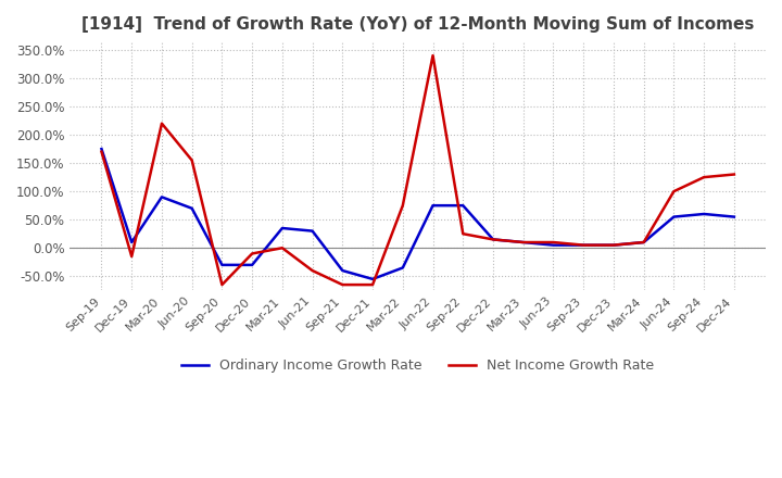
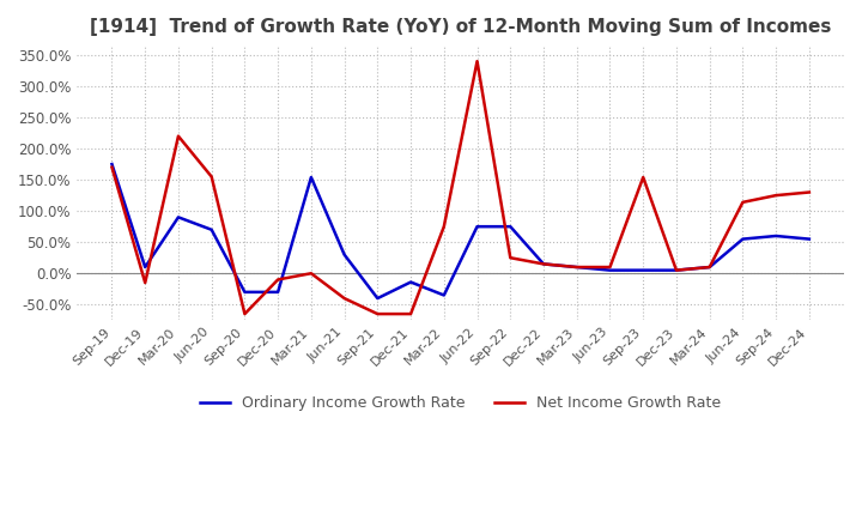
Ordinary Income Growth Rate/Mar-21: 35% -> 154%
Ordinary Income Growth Rate/Dec-21: -55% -> -14%
Net Income Growth Rate/Sep-23: 5% -> 154%
Net Income Growth Rate/Jun-24: 100% -> 114%
